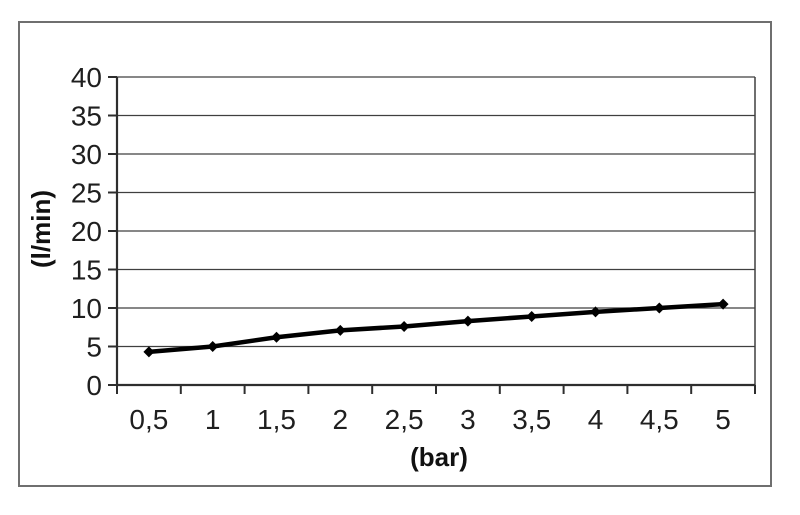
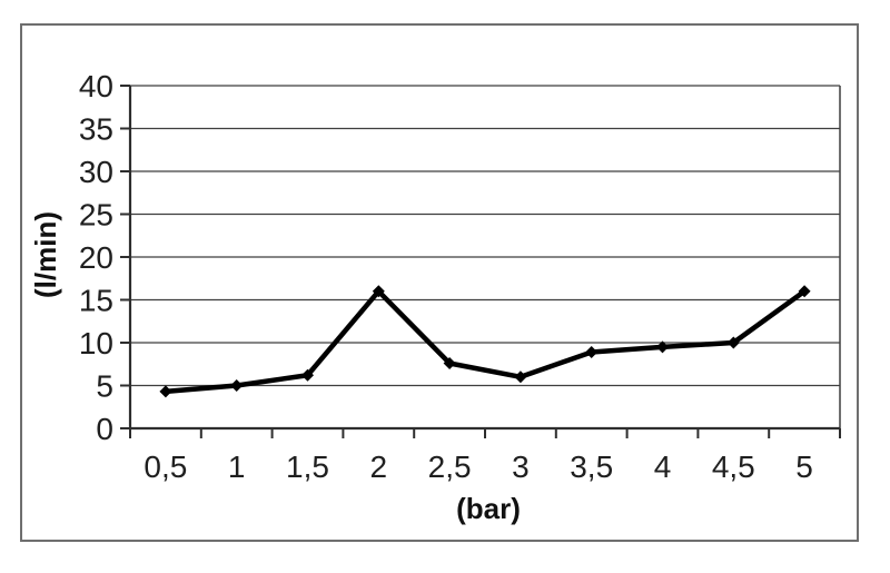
2: 7 -> 16
3: 8 -> 6
5: 10 -> 16
